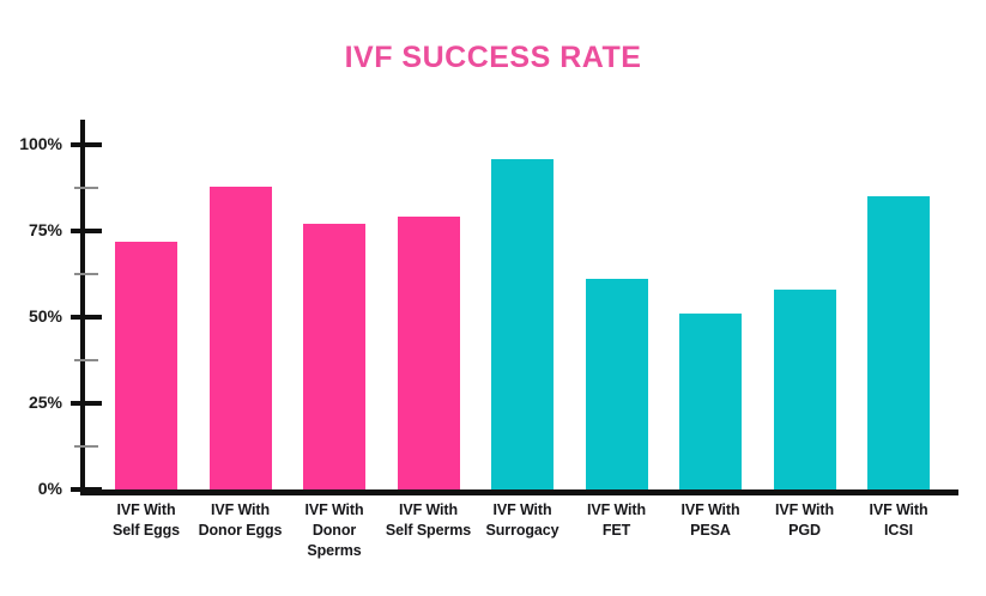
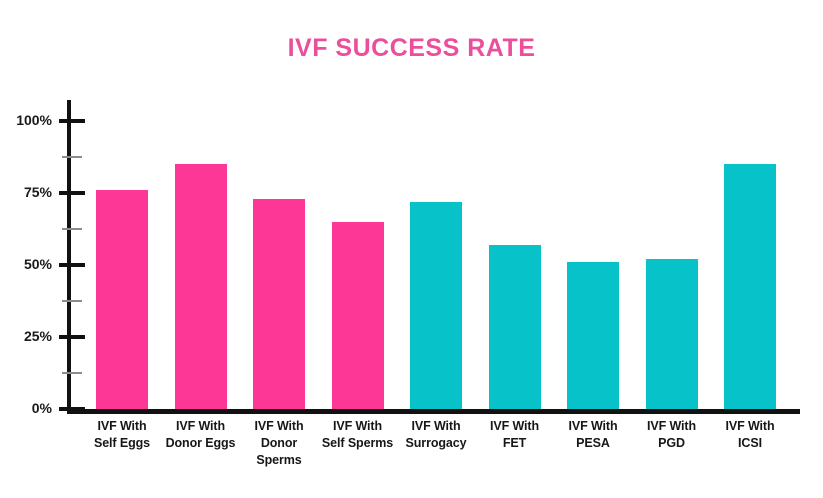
IVF With Self Eggs: 72% -> 76%
IVF With Donor Eggs: 88% -> 85%
IVF With Donor Sperms: 77% -> 73%
IVF With Self Sperms: 79% -> 65%
IVF With Surrogacy: 96% -> 72%
IVF With FET: 61% -> 57%
IVF With PGD: 58% -> 52%
